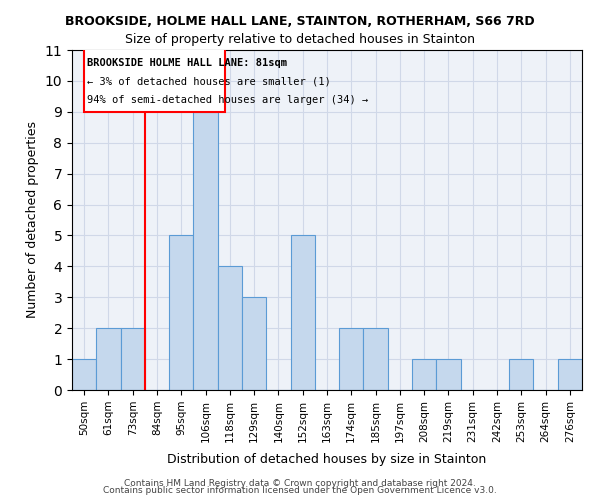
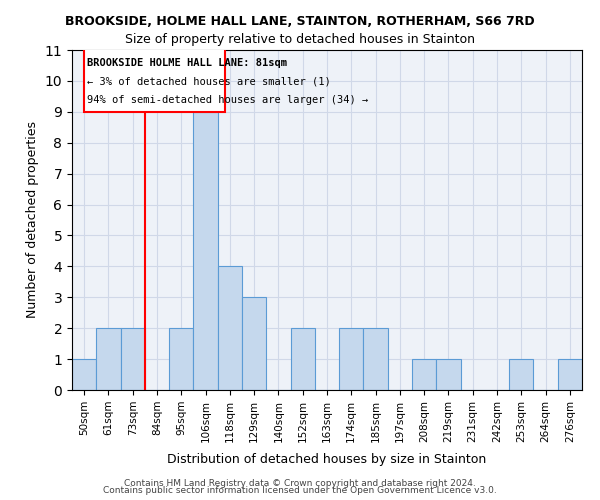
95sqm: 5 -> 2
152sqm: 5 -> 2
